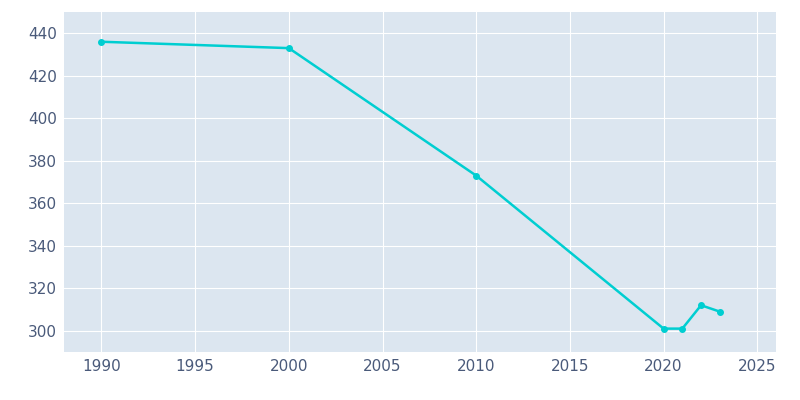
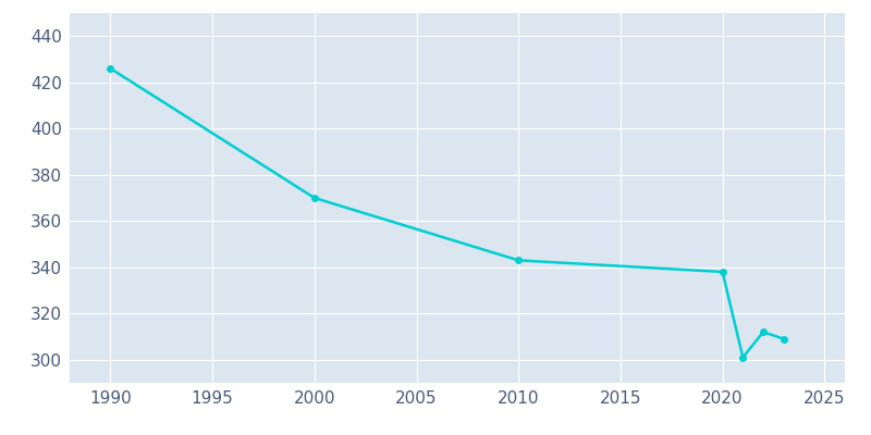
1990: 436 -> 426
2000: 433 -> 370
2010: 373 -> 343
2020: 301 -> 338
